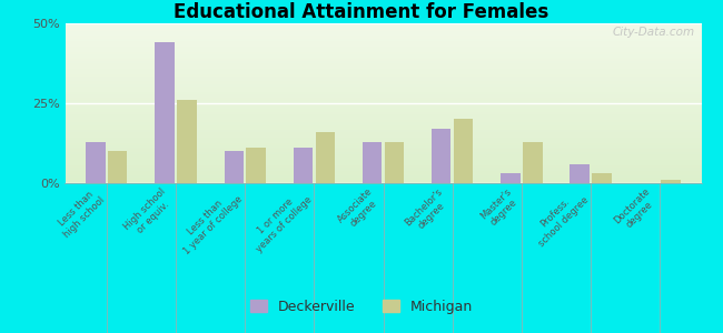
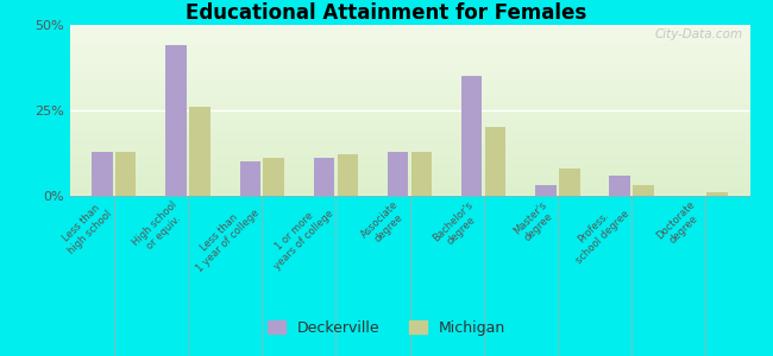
Michigan/Less than high school: 10% -> 13%
Michigan/1 or more years of college: 16% -> 12%
Deckerville/Bachelor's degree: 17% -> 35%
Michigan/Master's degree: 13% -> 8%
